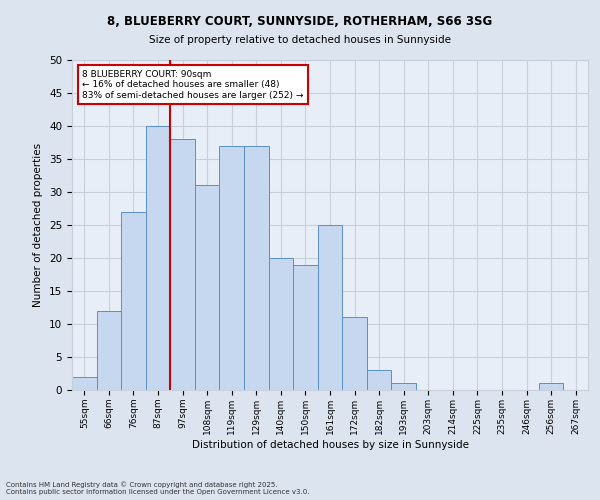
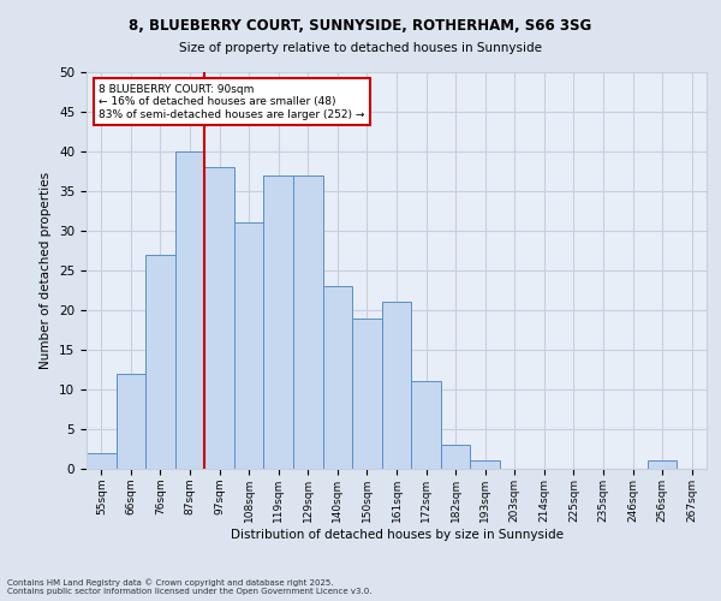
140sqm: 20 -> 23
161sqm: 25 -> 21
